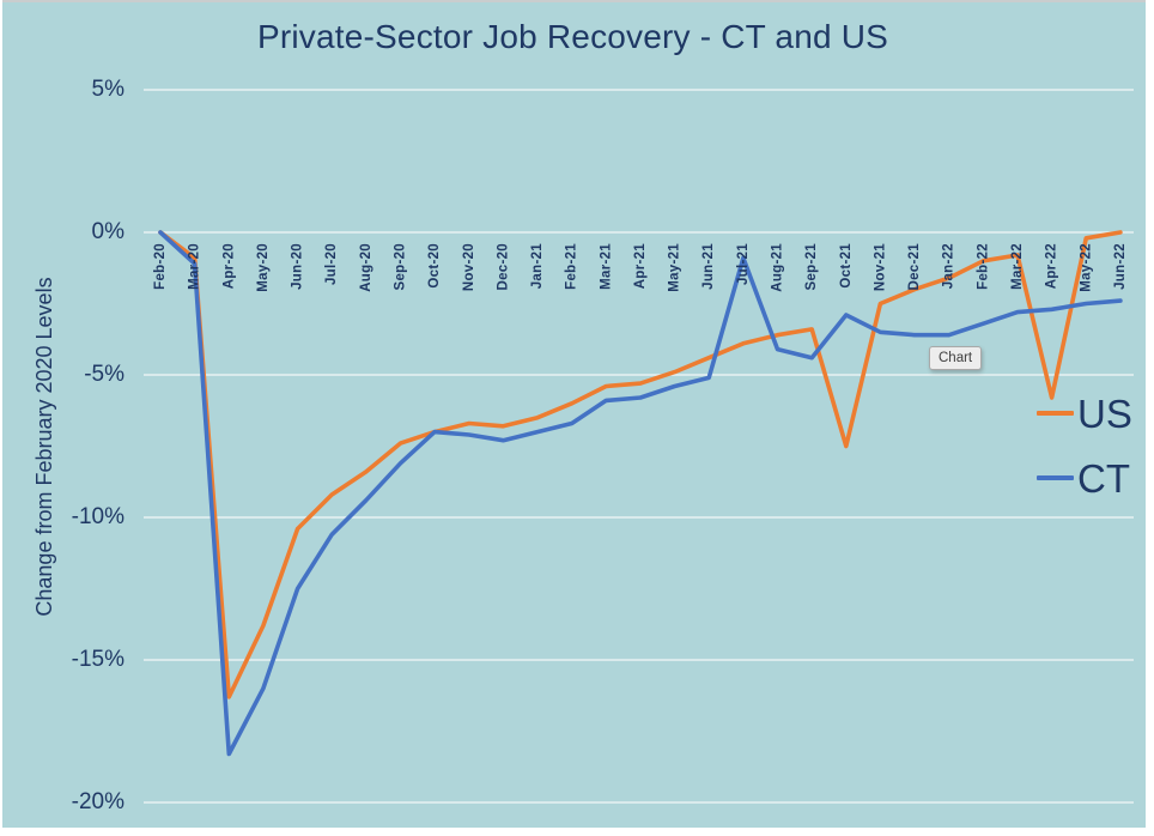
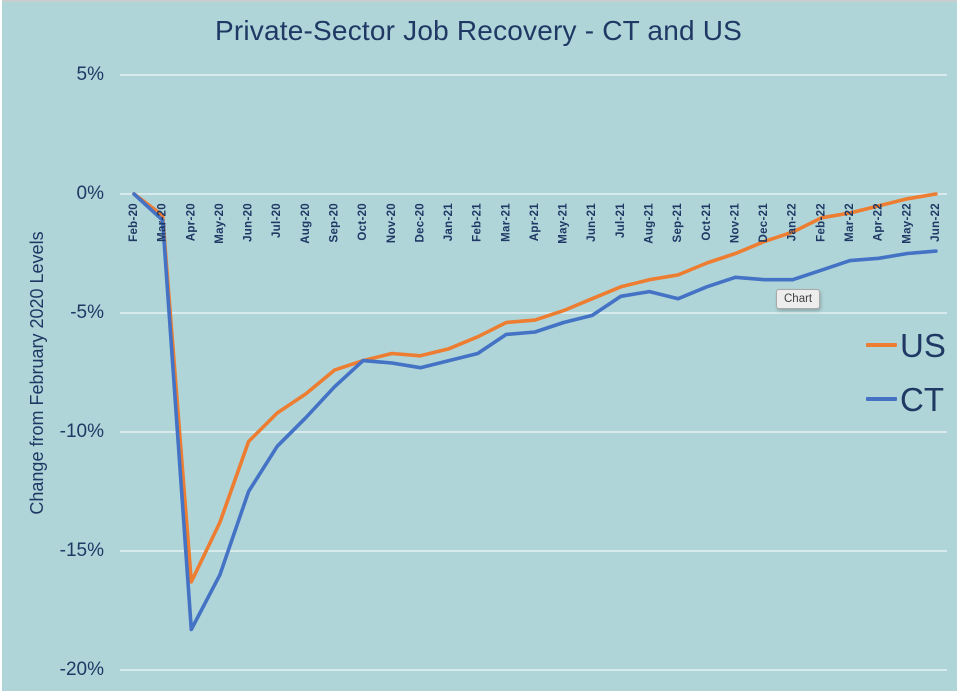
CT/Jul-21: -0.9% -> -4.3%
US/Oct-21: -7.5% -> -2.9%
CT/Oct-21: -2.9% -> -3.9%
US/Apr-22: -5.8% -> -0.5%
